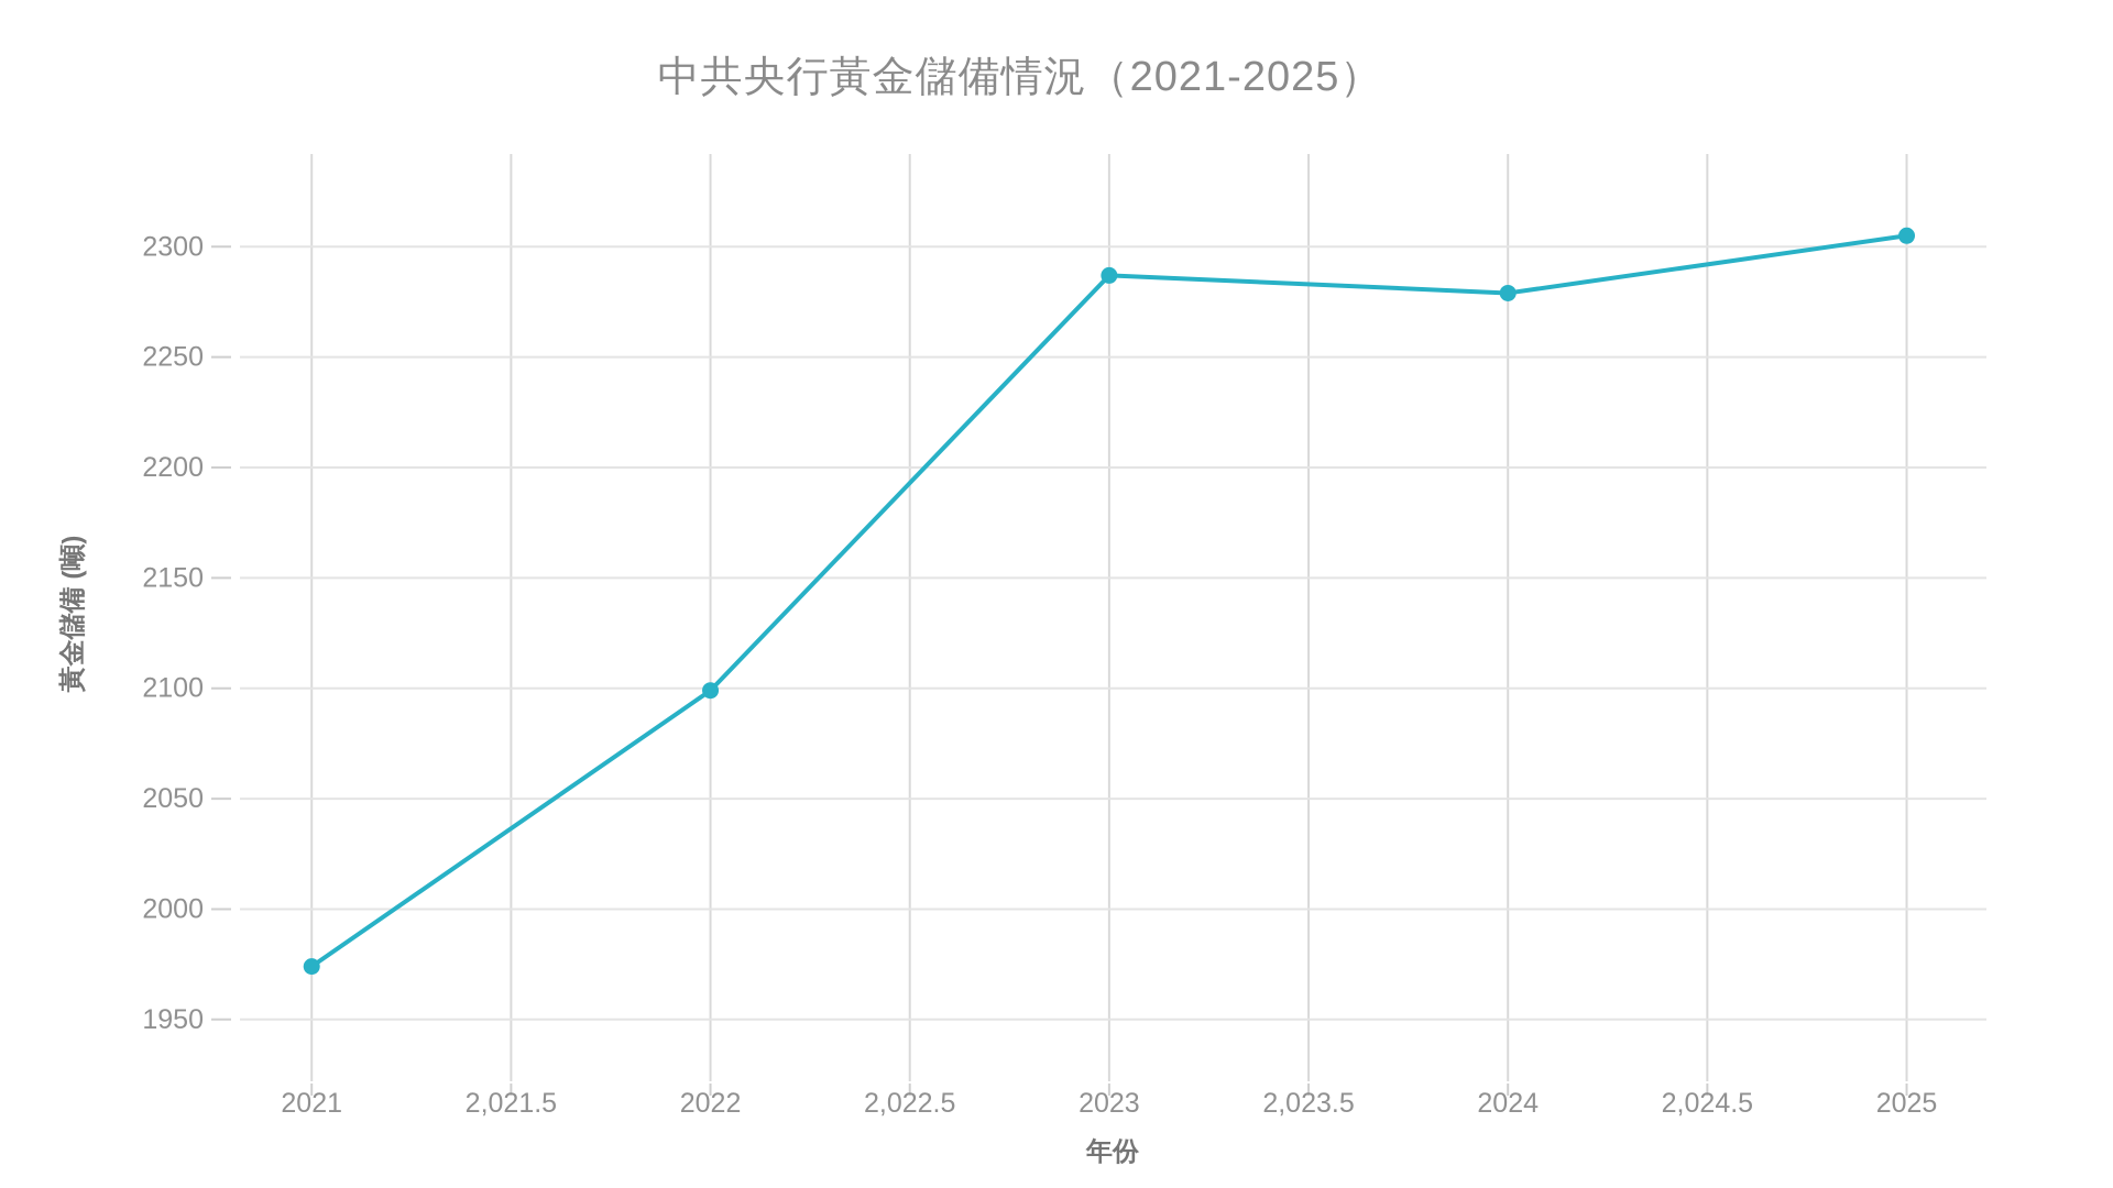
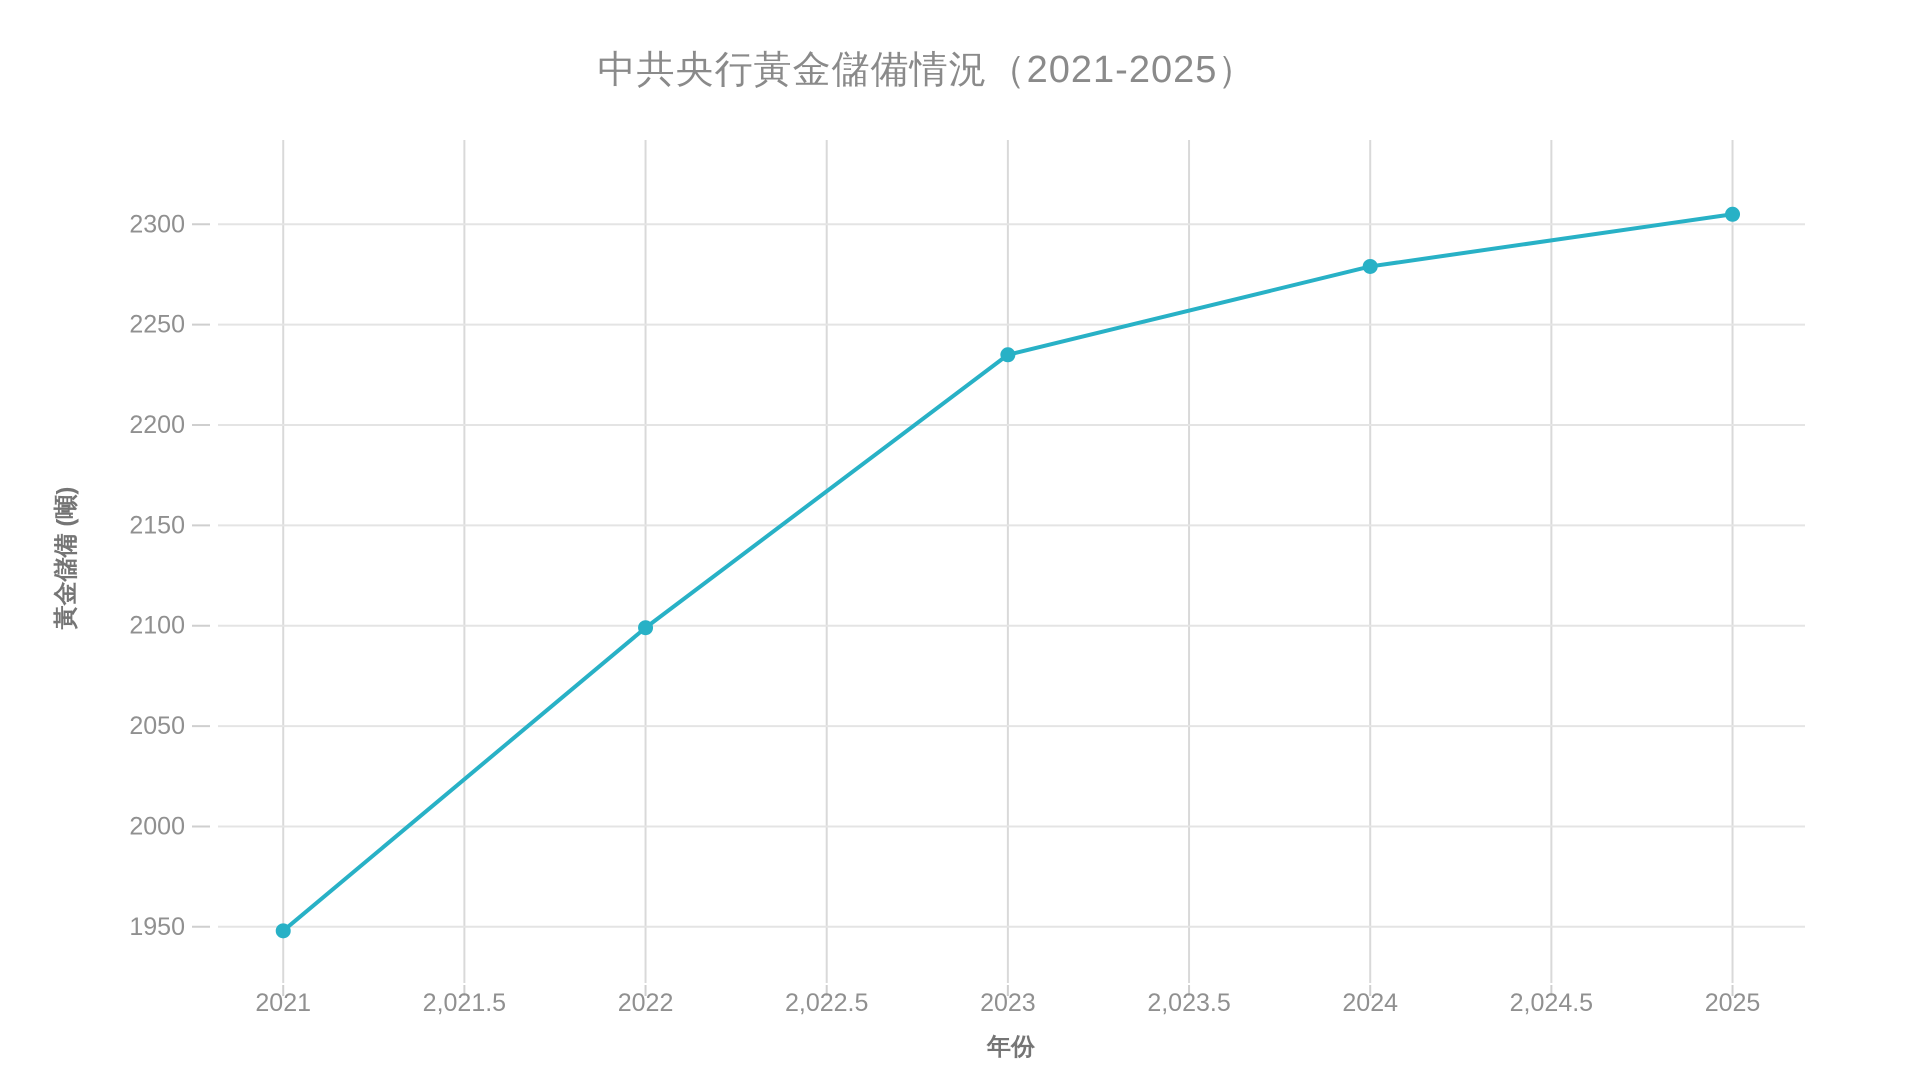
2021: 1974 -> 1948
2023: 2287 -> 2235
